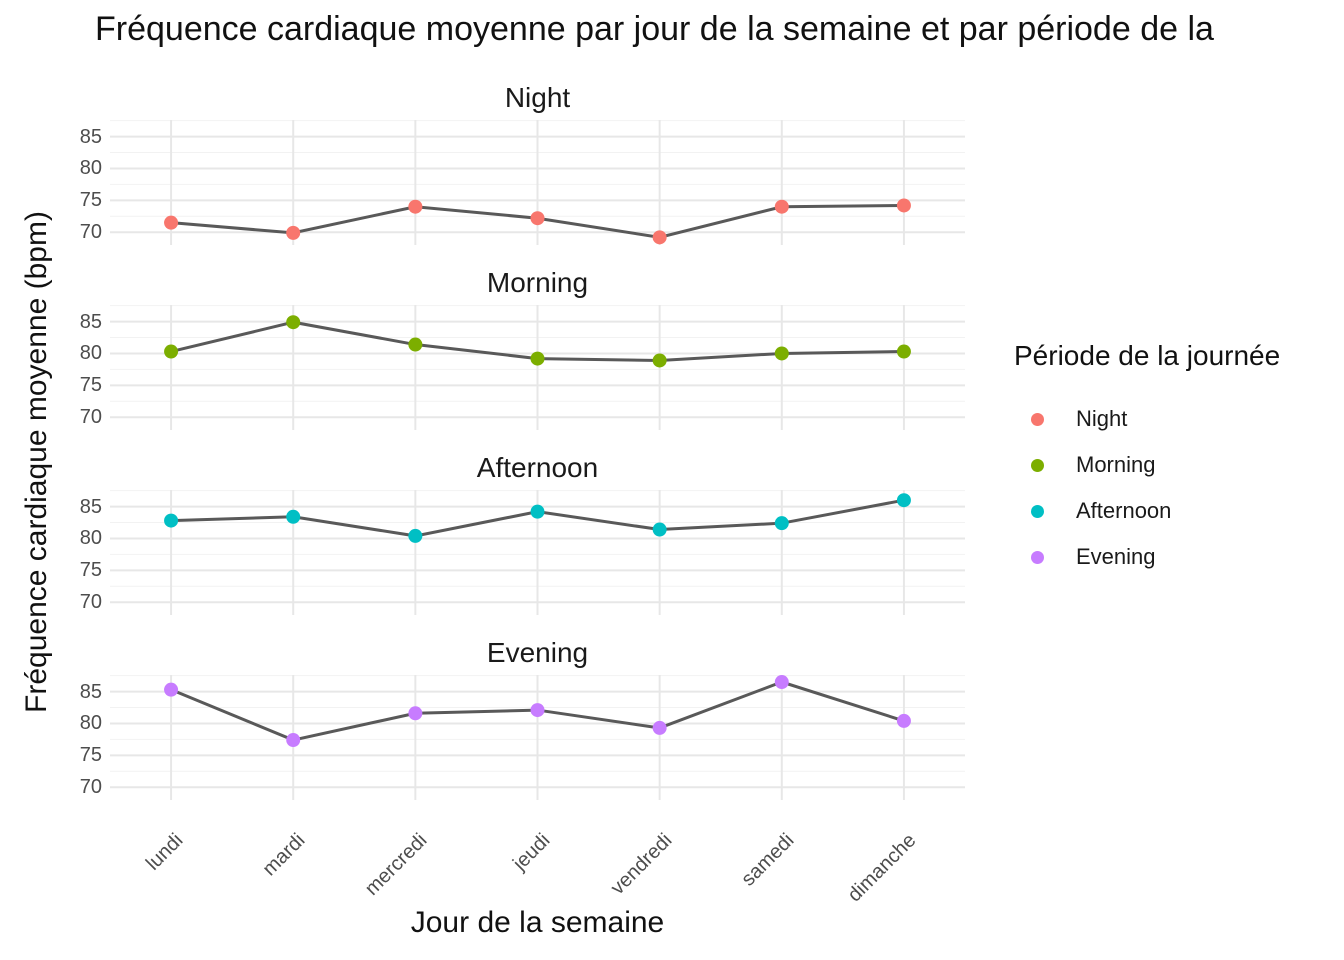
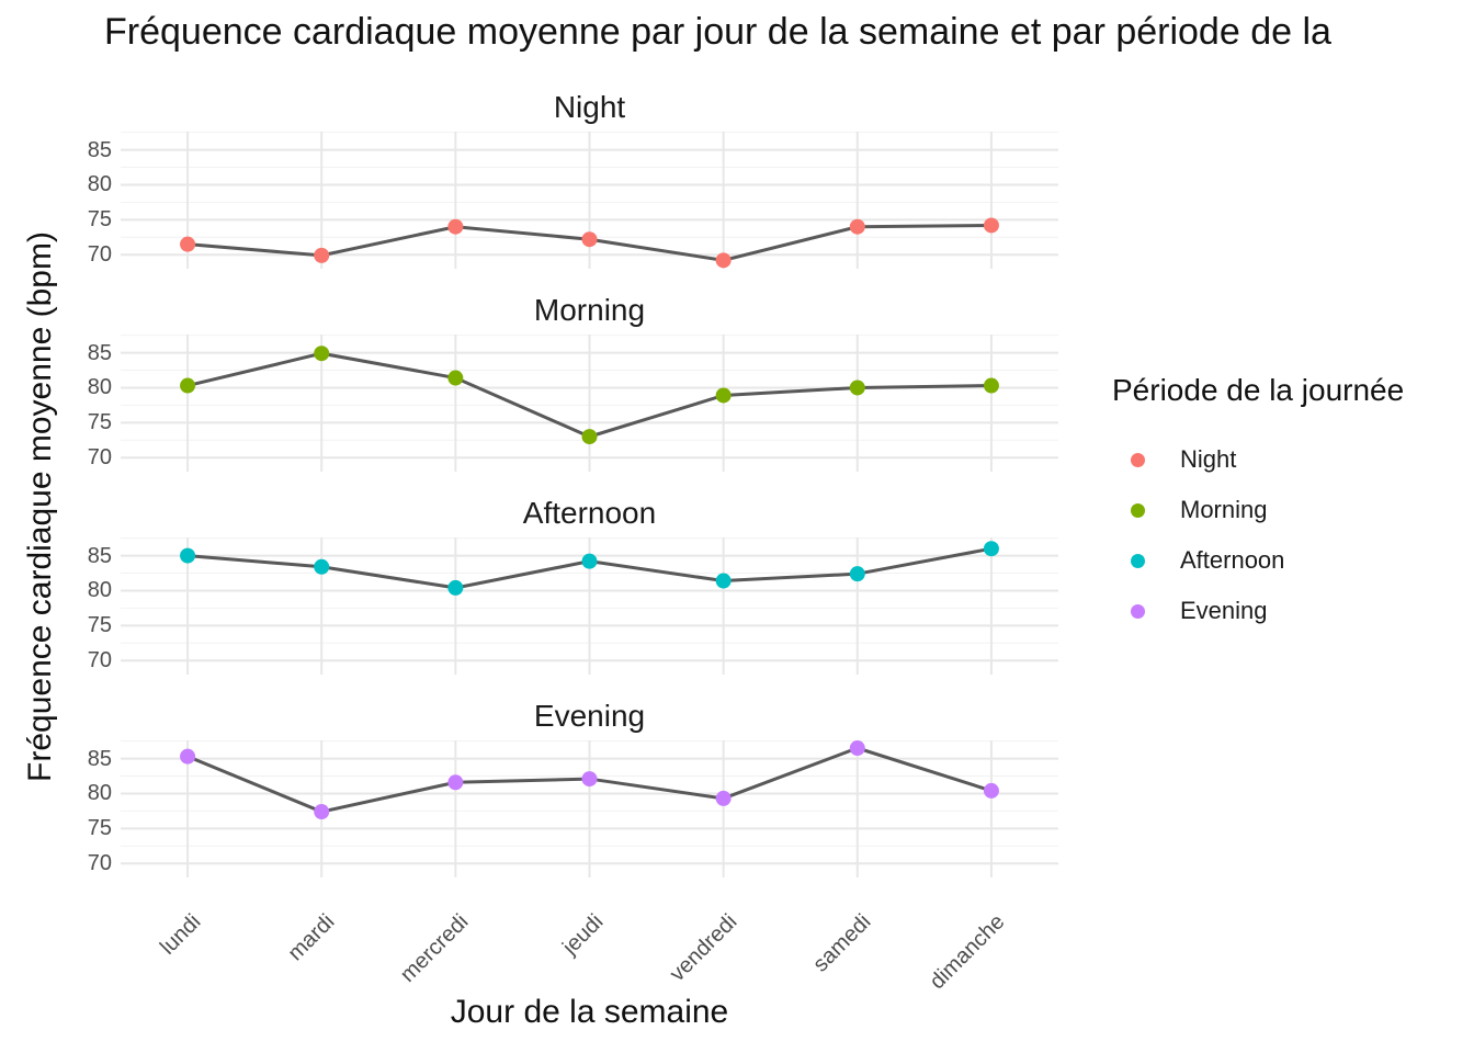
Afternoon/lundi: 83 -> 85
Morning/jeudi: 79 -> 73
